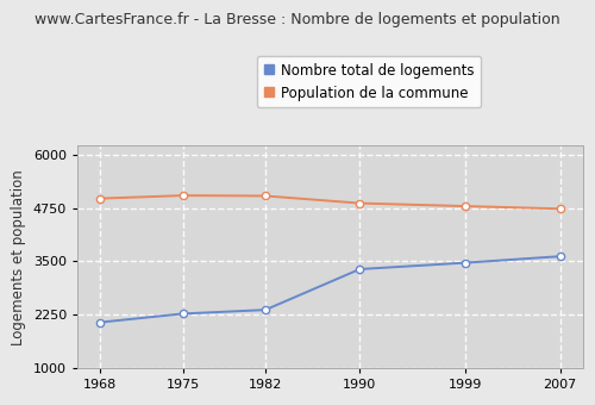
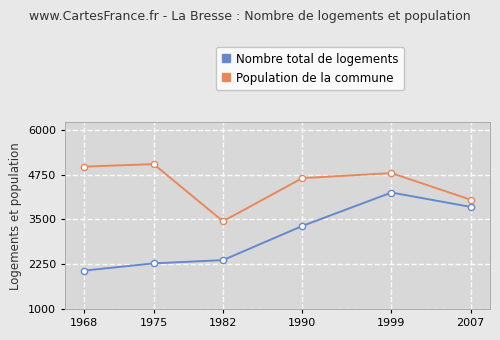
Population de la commune/1982: 5030 -> 3450
Population de la commune/1990: 4860 -> 4650
Nombre total de logements/1999: 3470 -> 4250
Nombre total de logements/2007: 3620 -> 3850
Population de la commune/2007: 4730 -> 4050
